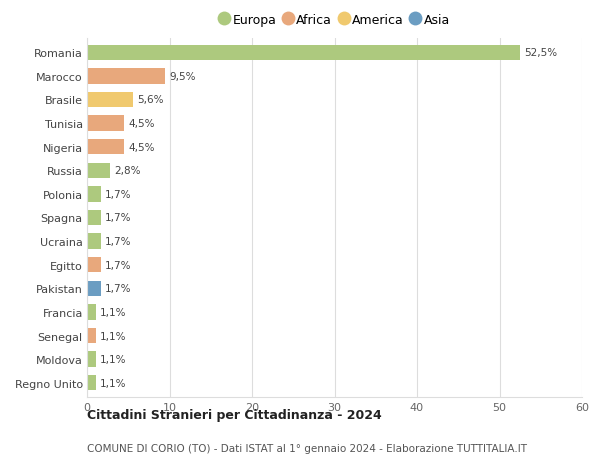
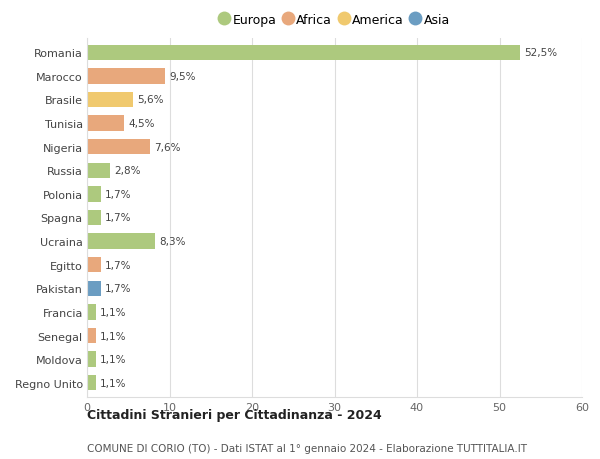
Nigeria: 4,5% -> 7,6%
Ucraina: 1,7% -> 8,3%
